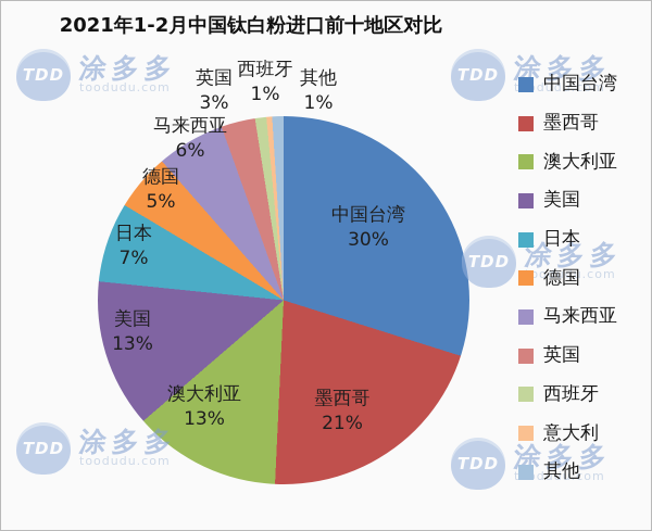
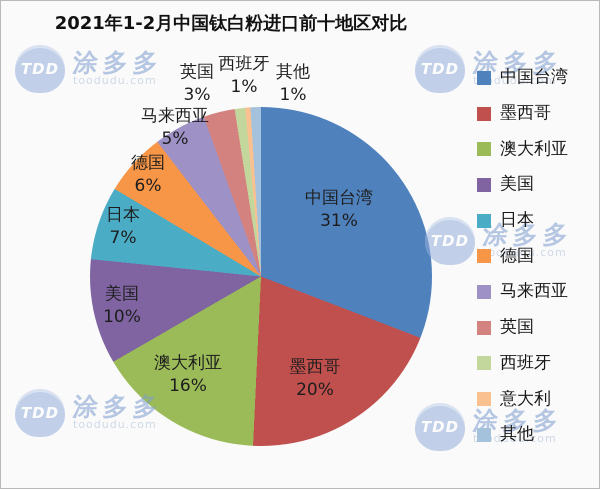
中国台湾: 30% -> 31%
墨西哥: 21% -> 20%
澳大利亚: 13% -> 16%
美国: 13% -> 10%
德国: 5% -> 6%
马来西亚: 6% -> 5%
